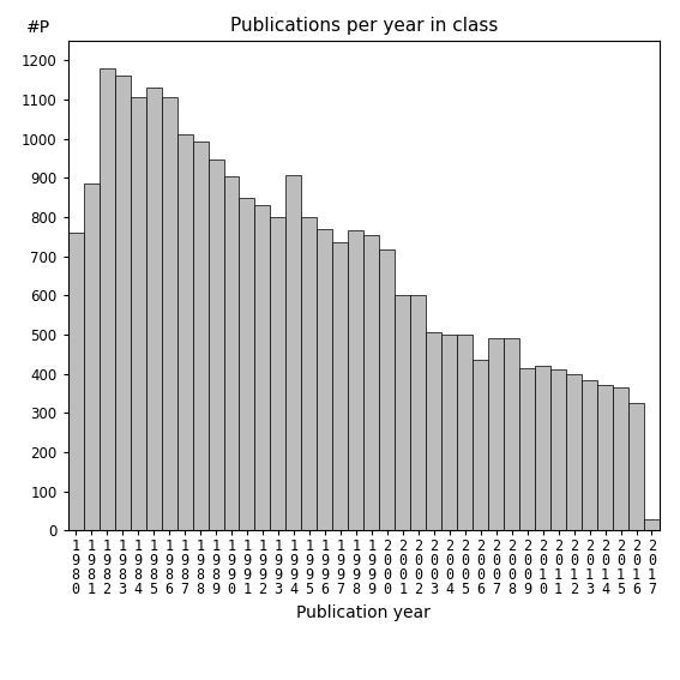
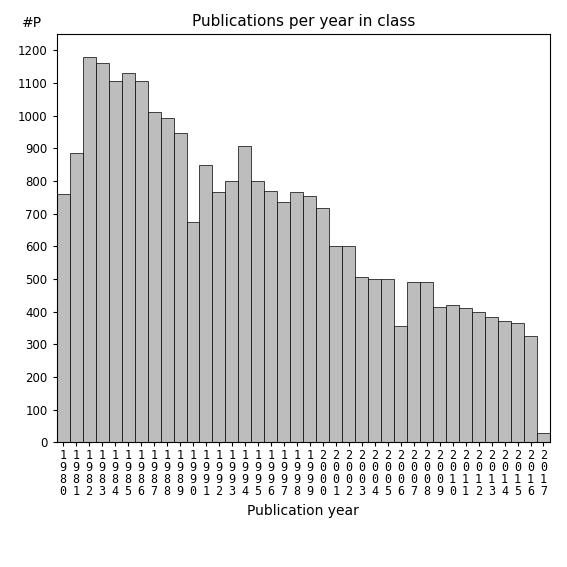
1 9 9 0: 905 -> 675
1 9 9 2: 830 -> 765
2 0 0 6: 435 -> 355
